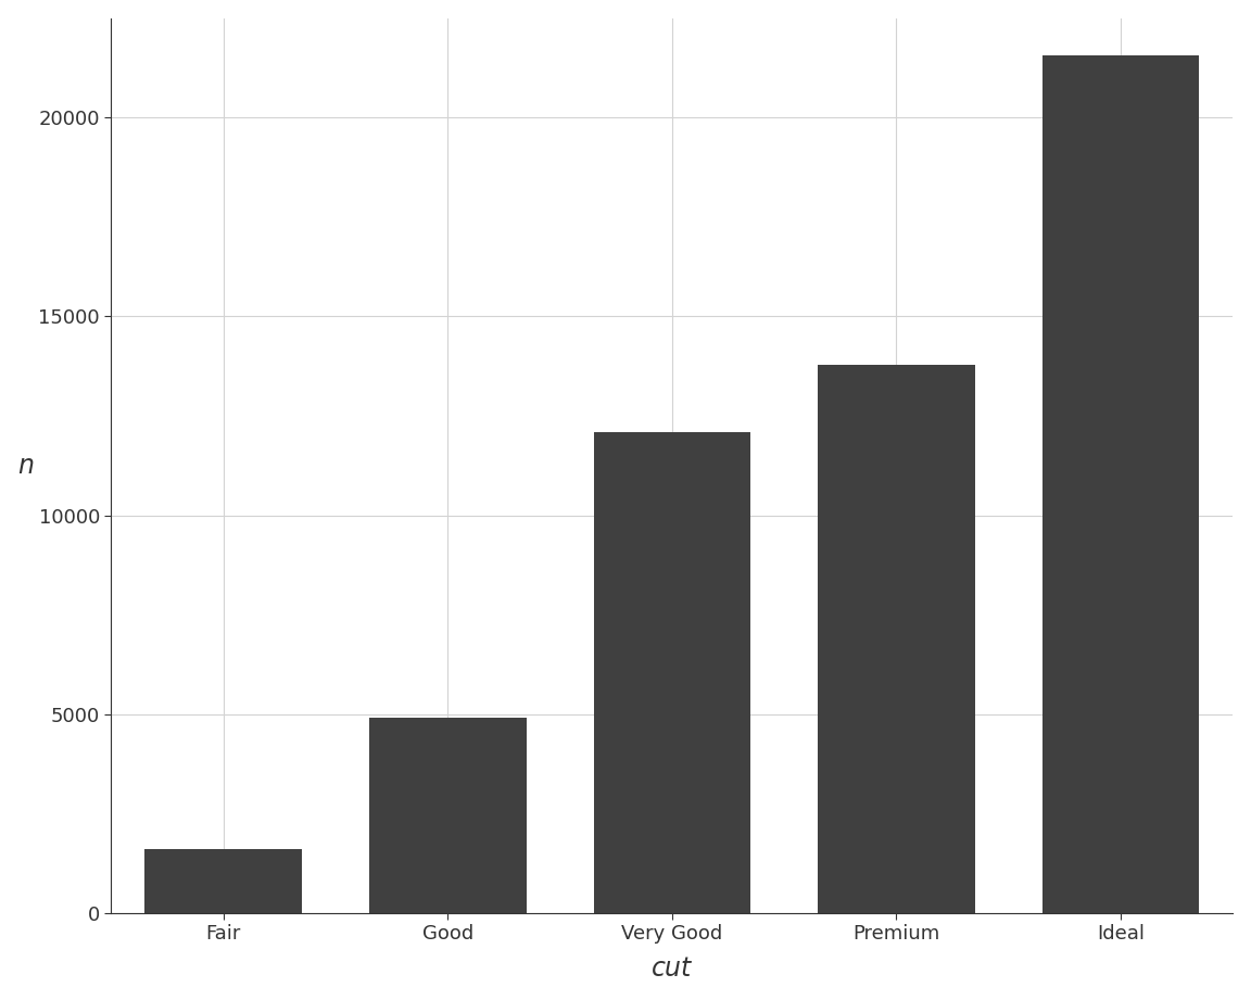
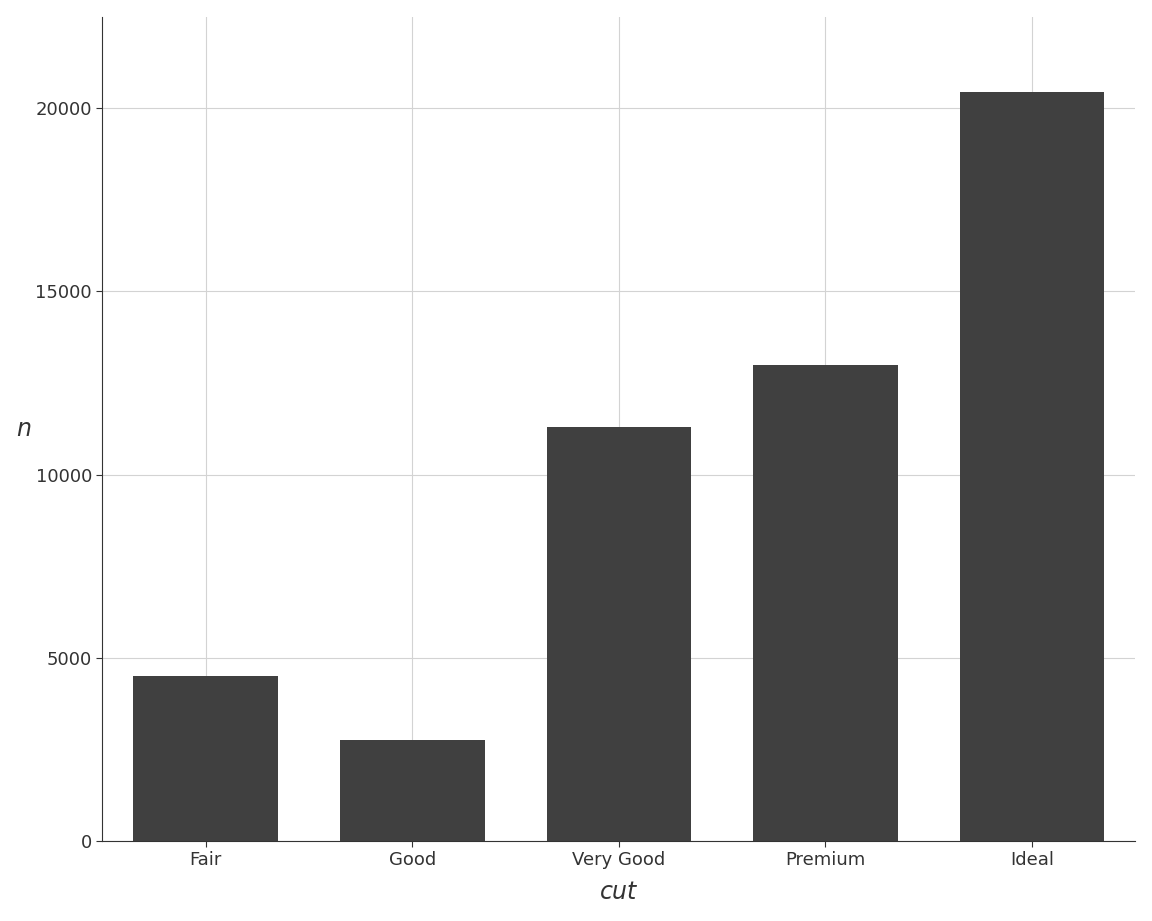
Fair: 1610 -> 4500
Good: 4910 -> 2750
Very Good: 12080 -> 11300
Premium: 13790 -> 13000
Ideal: 21550 -> 20450
